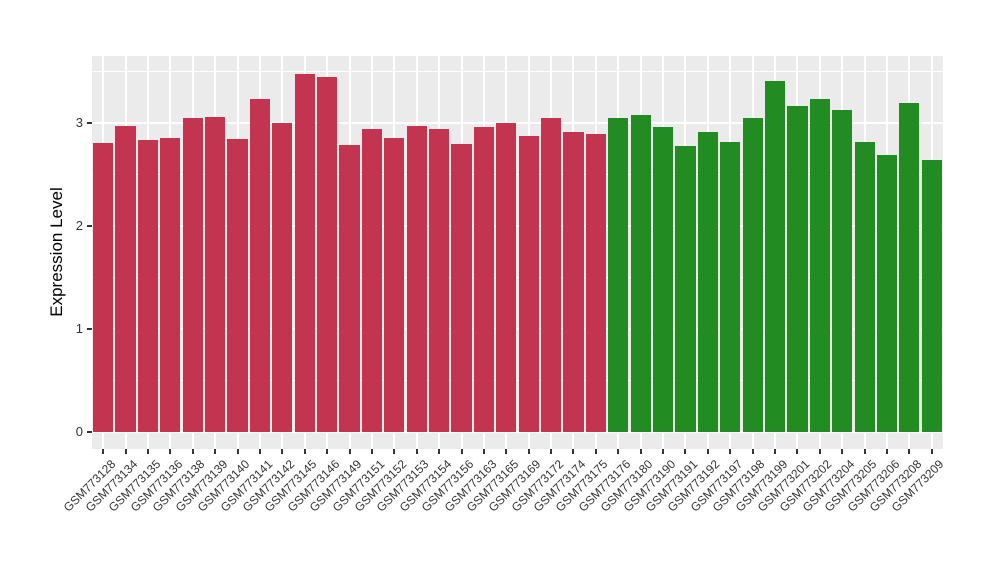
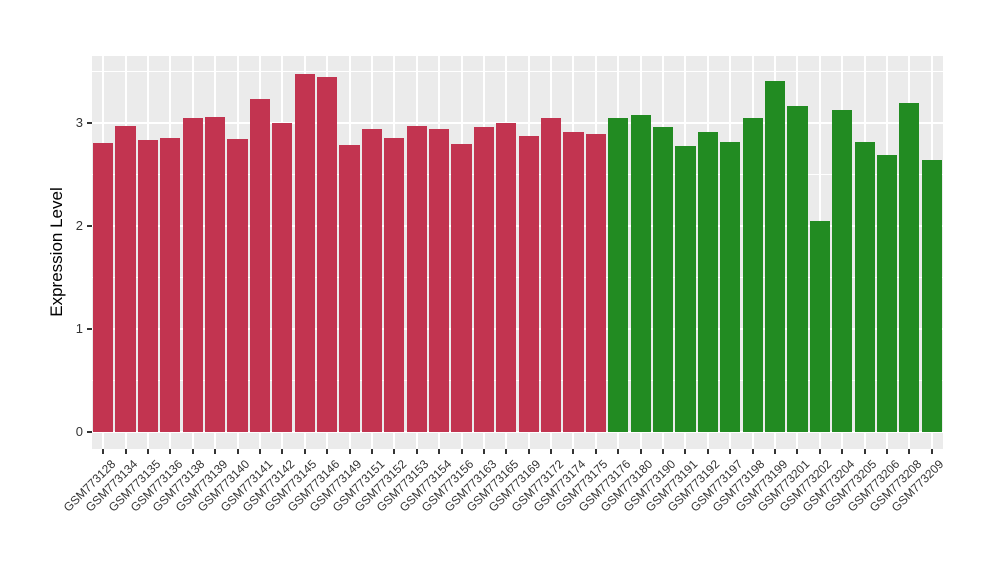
GSM773202: 3.23 -> 2.05
